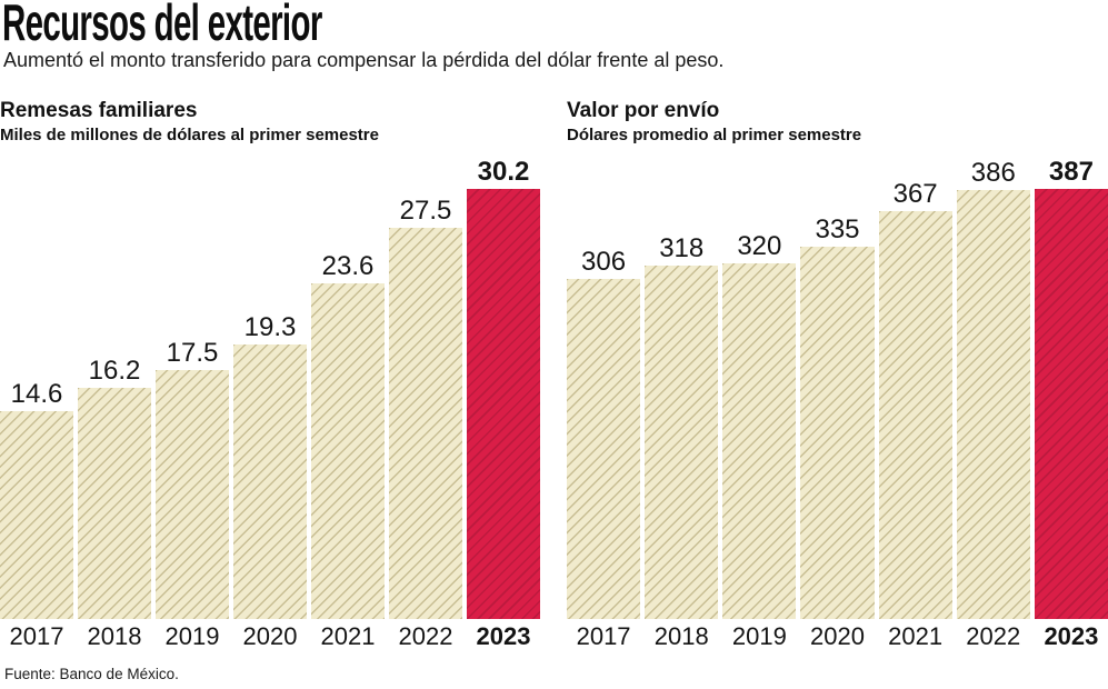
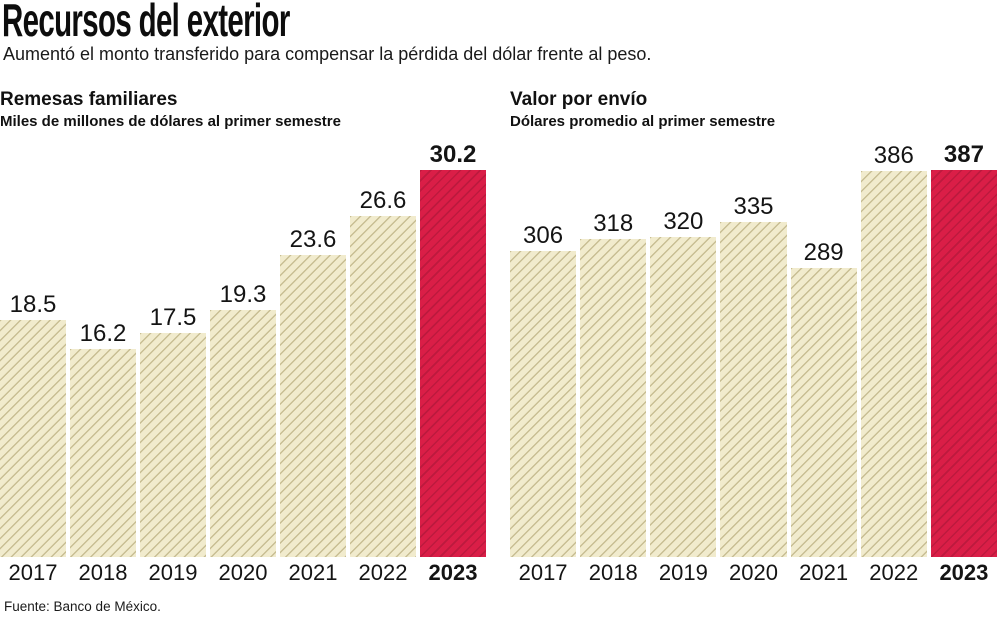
Remesas familiares/2017: 14.6 -> 18.5
Remesas familiares/2022: 27.5 -> 26.6
Valor por envío/2021: 367 -> 289
